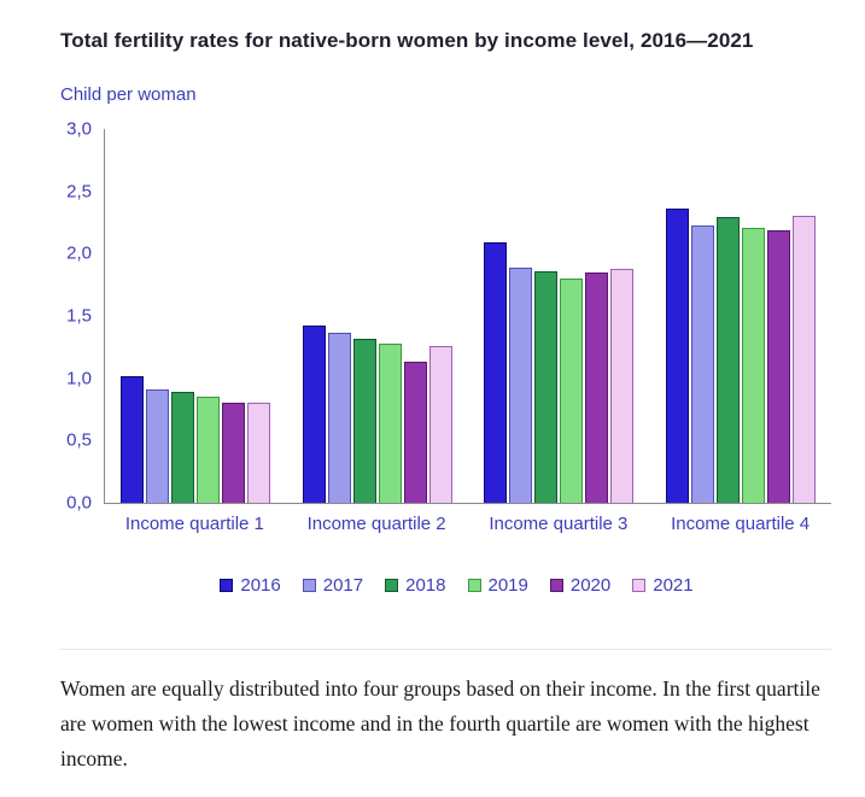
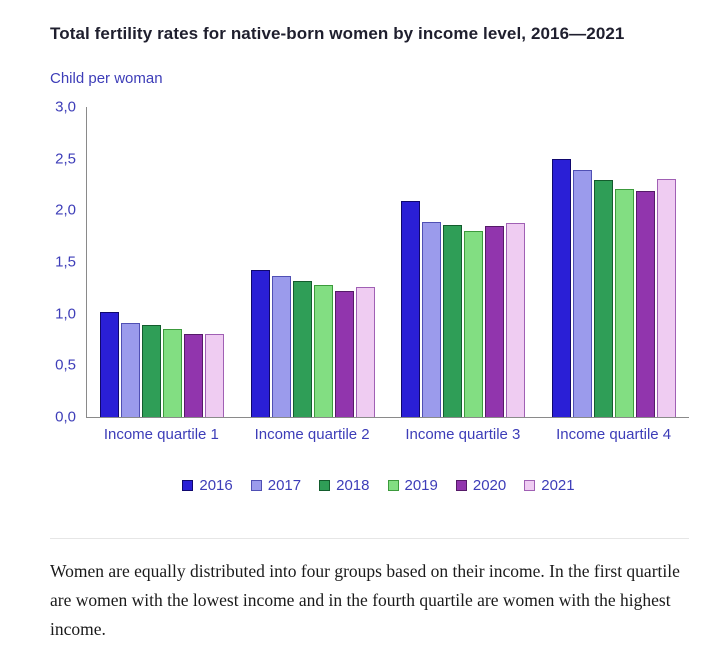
2020/Income quartile 2: 1,13 -> 1,22
2016/Income quartile 4: 2,36 -> 2,50
2017/Income quartile 4: 2,23 -> 2,39
